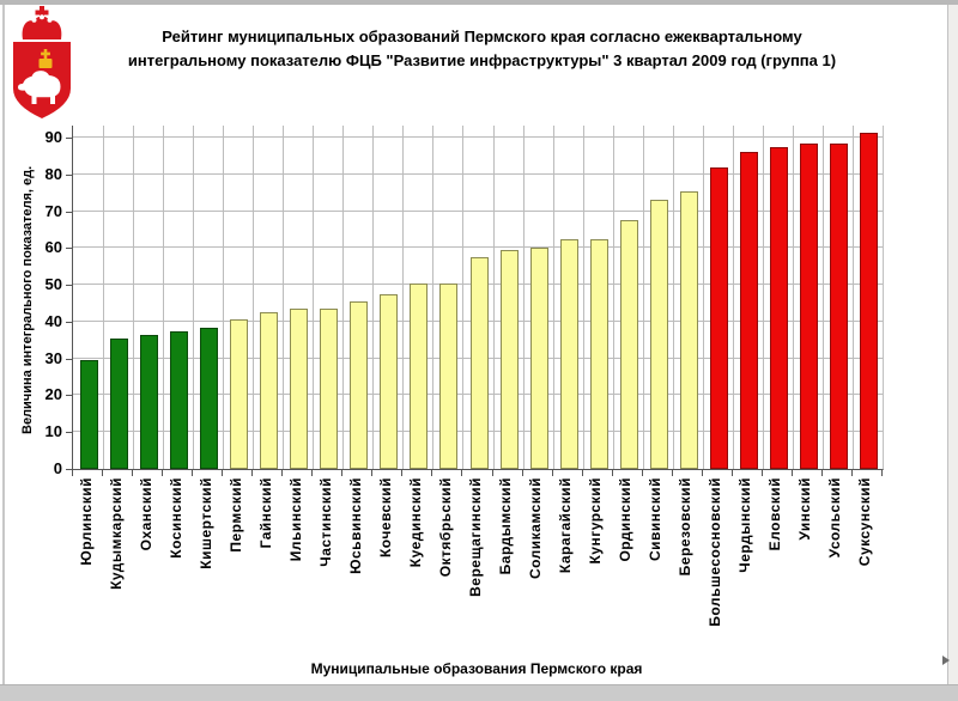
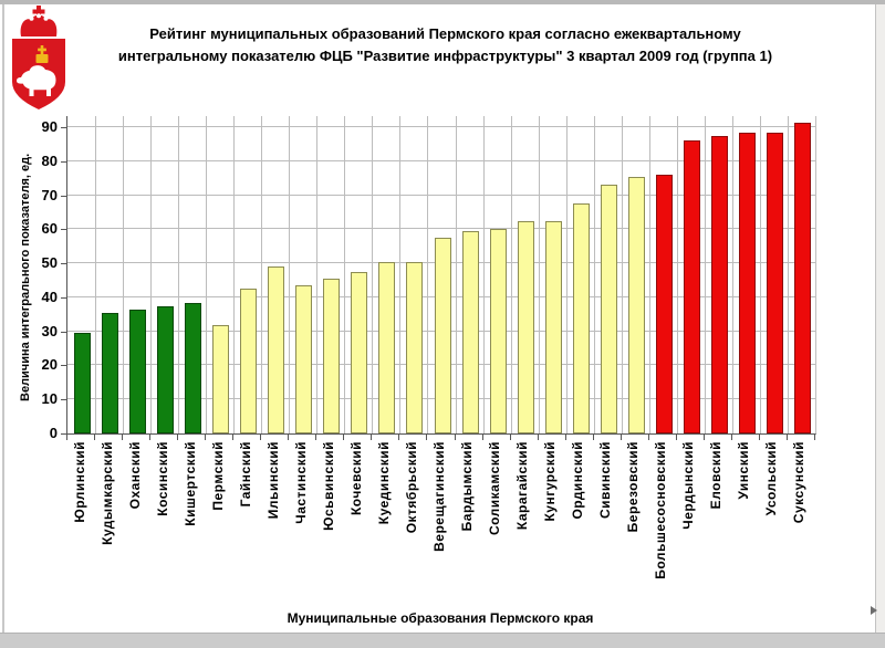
Пермский: 40 -> 32
Ильинский: 44 -> 49
Большесосновский: 82 -> 76
